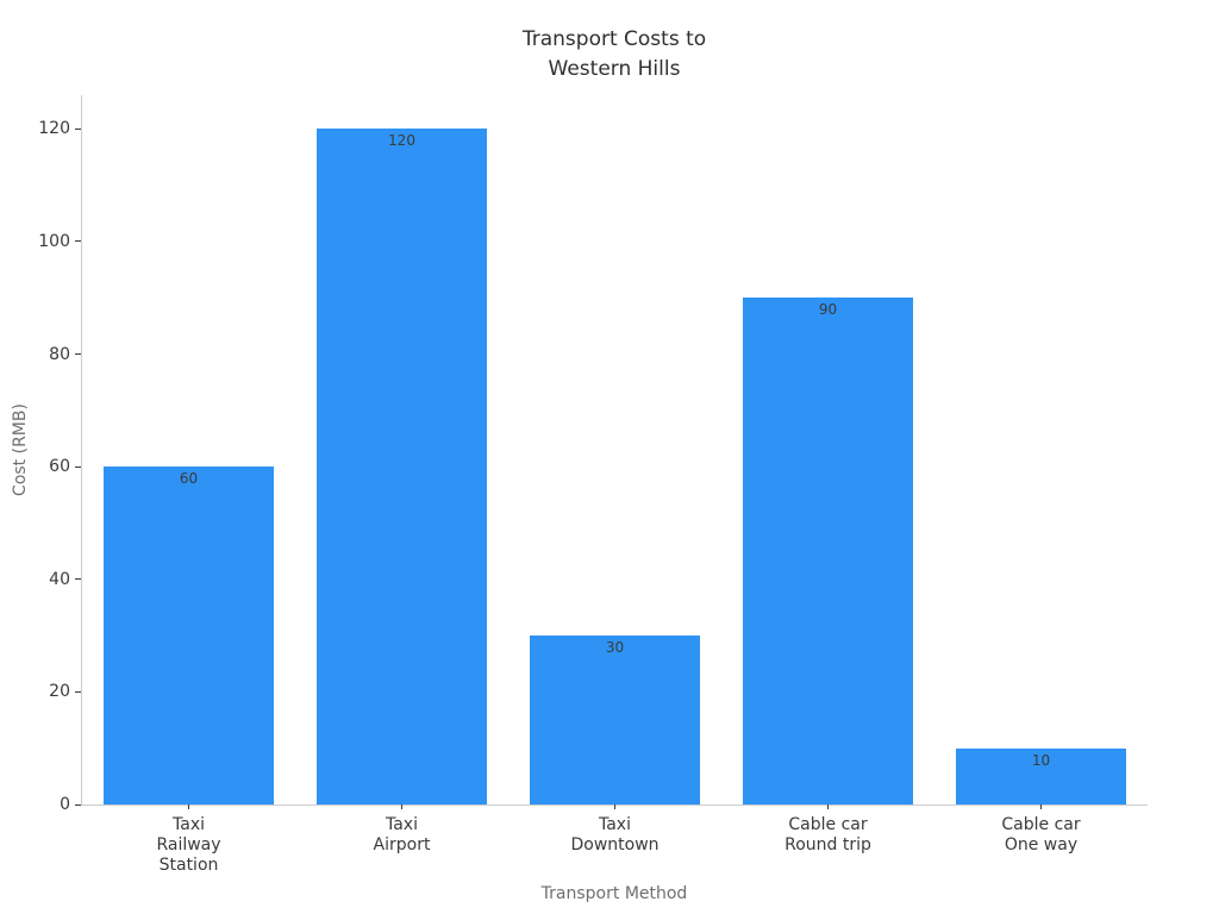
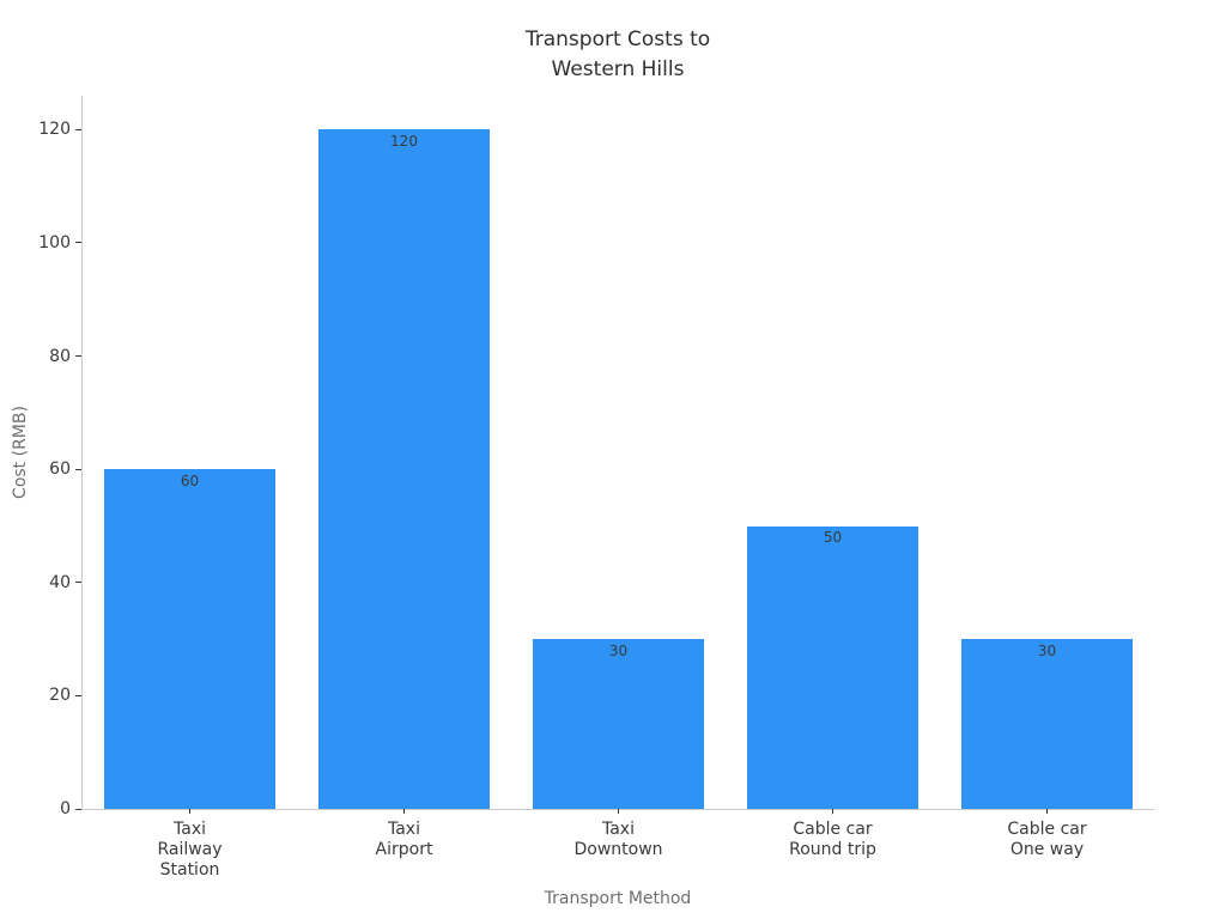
Cable car Round trip: 90 -> 50
Cable car One way: 10 -> 30
